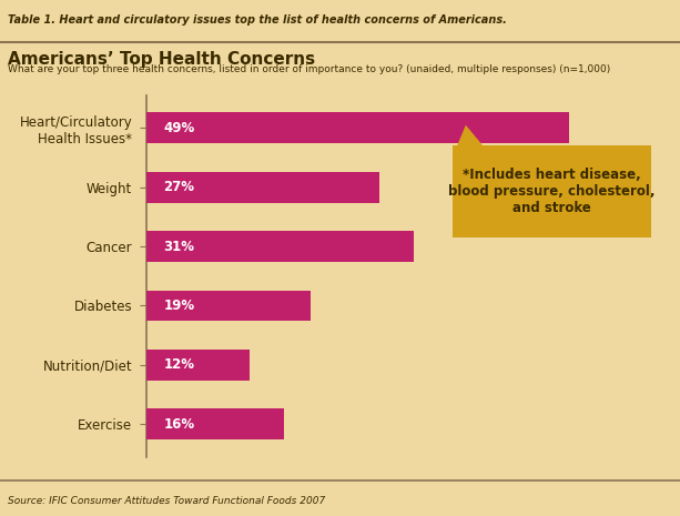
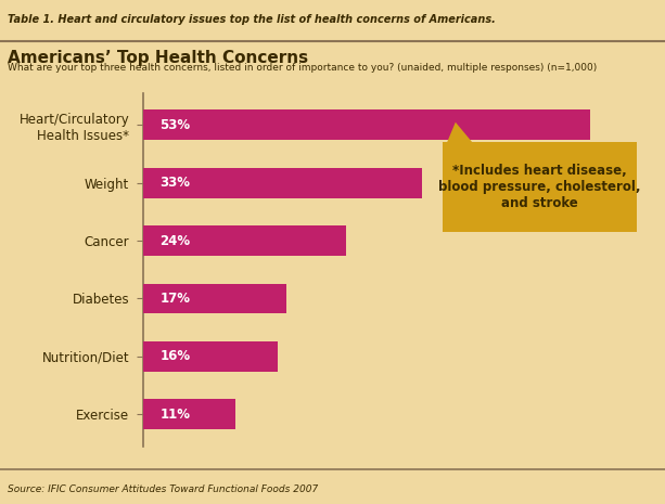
Heart/Circulatory Health Issues*: 49% -> 53%
Weight: 27% -> 33%
Cancer: 31% -> 24%
Diabetes: 19% -> 17%
Nutrition/Diet: 12% -> 16%
Exercise: 16% -> 11%
